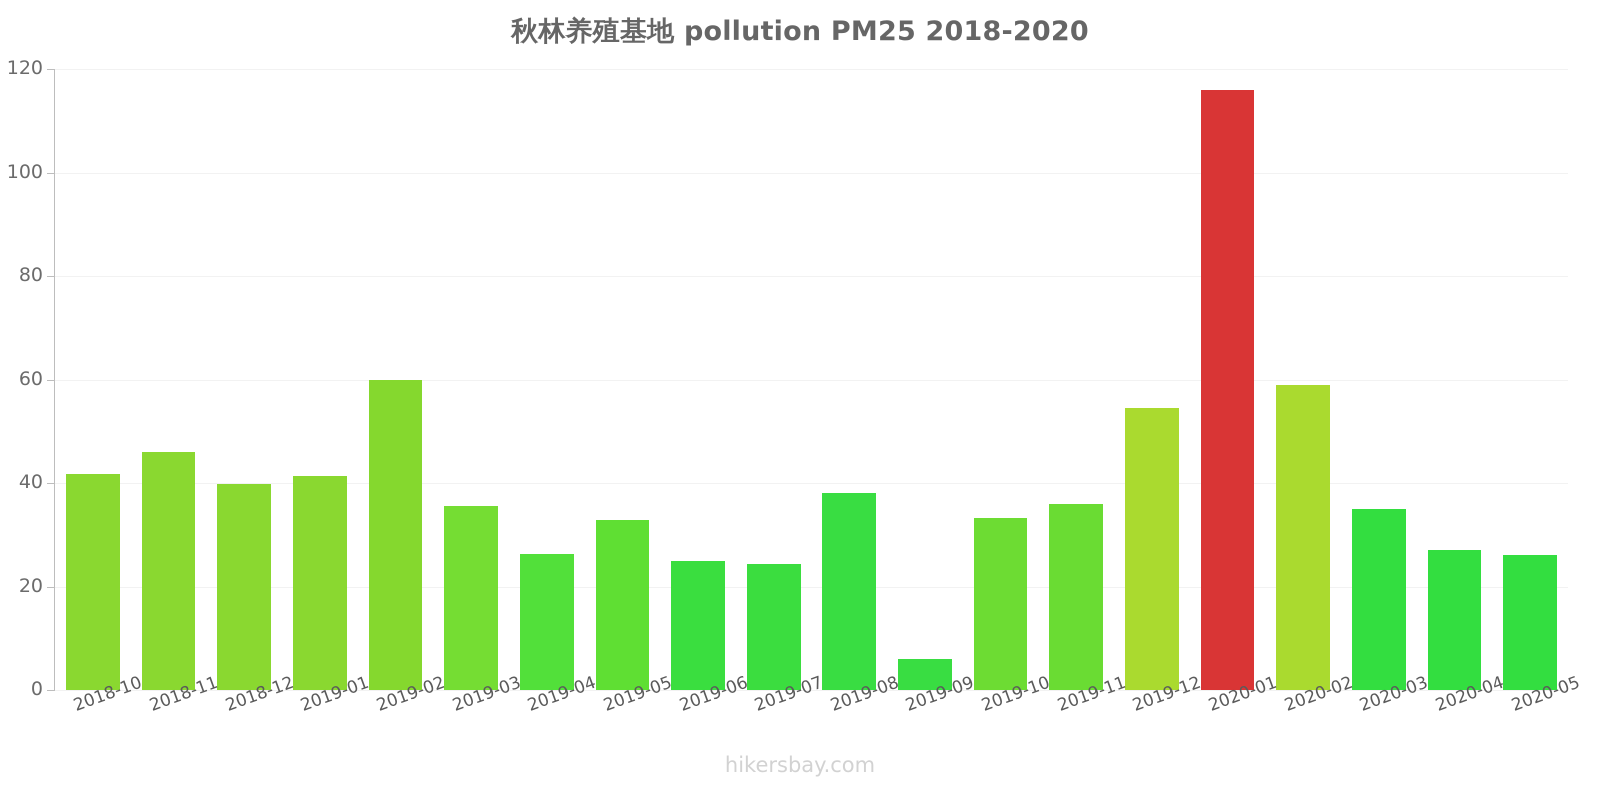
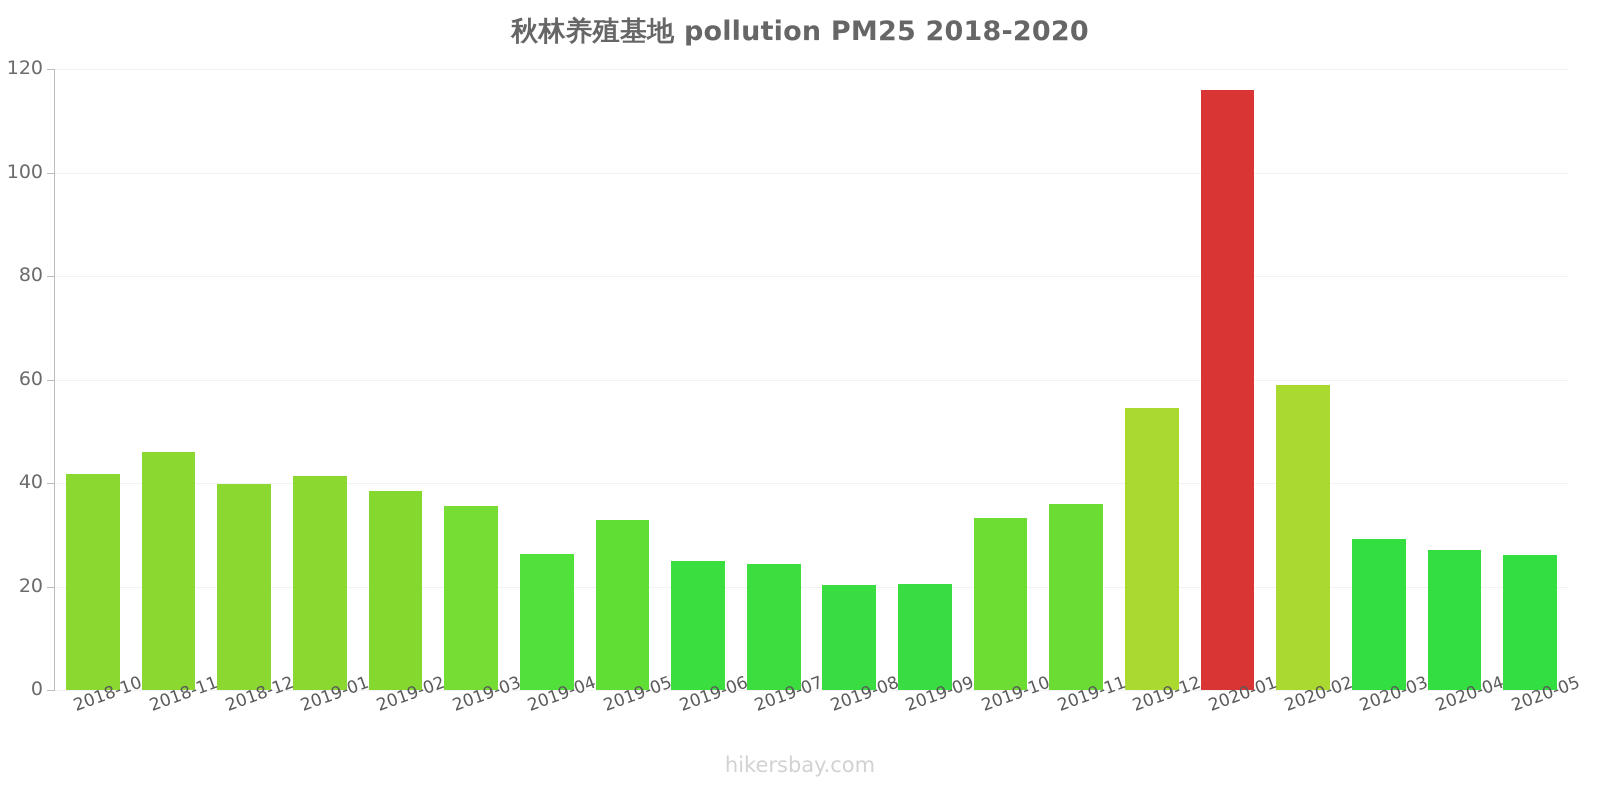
2019-02: 60 -> 38
2019-08: 38 -> 20
2019-09: 6 -> 20
2020-03: 35 -> 29
